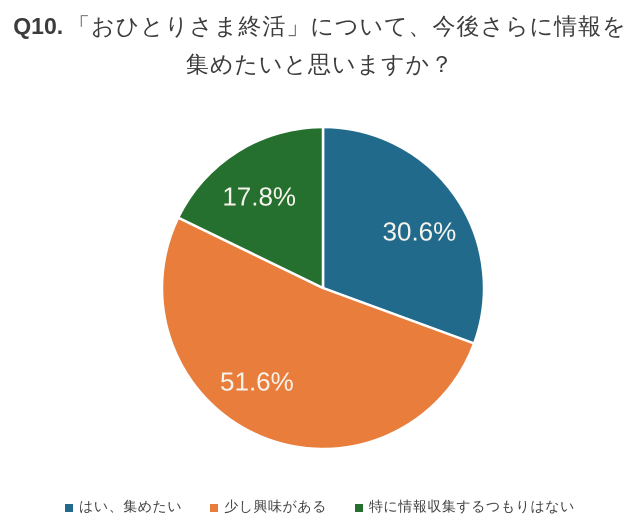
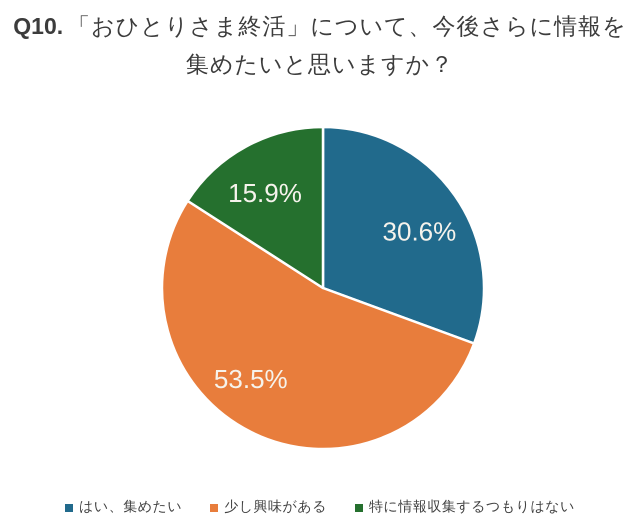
少し興味がある: 51.6% -> 53.5%
特に情報収集するつもりはない: 17.8% -> 15.9%
